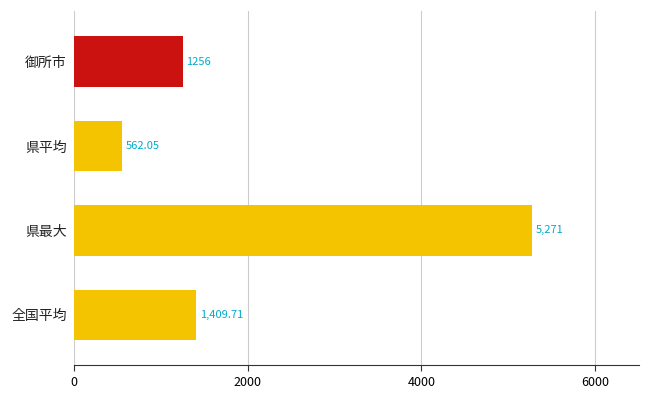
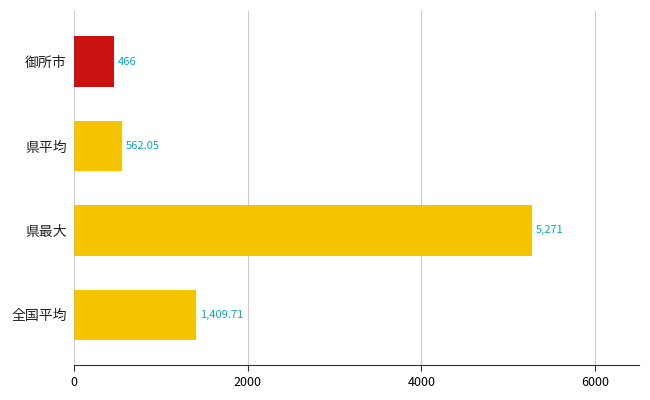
御所市: 1256 -> 466
